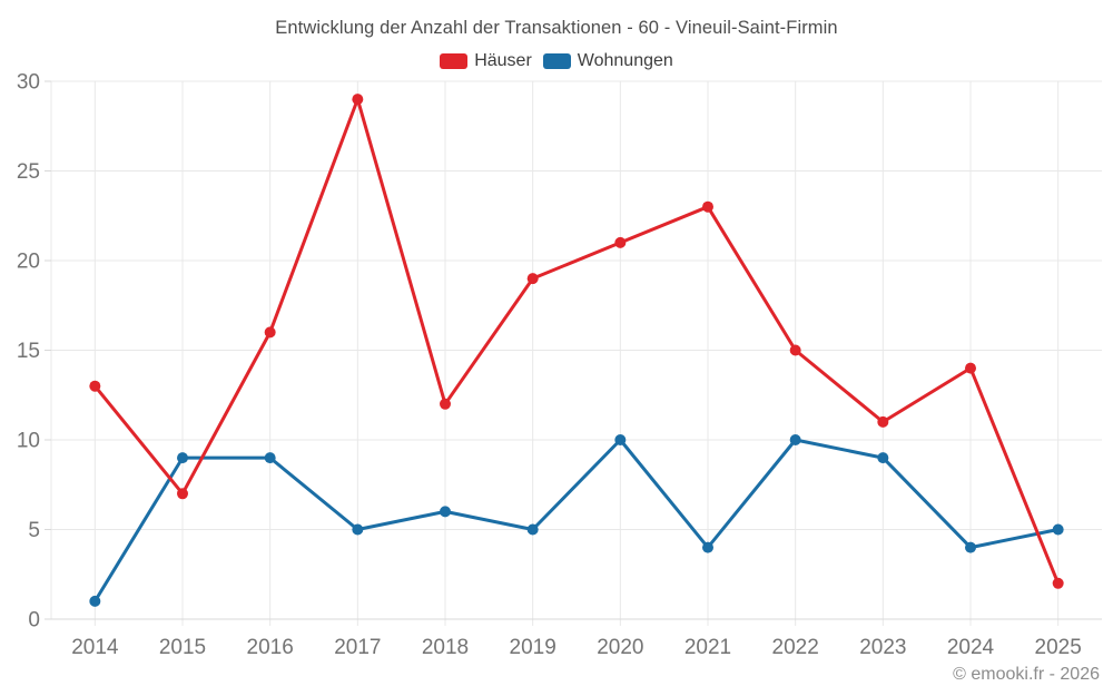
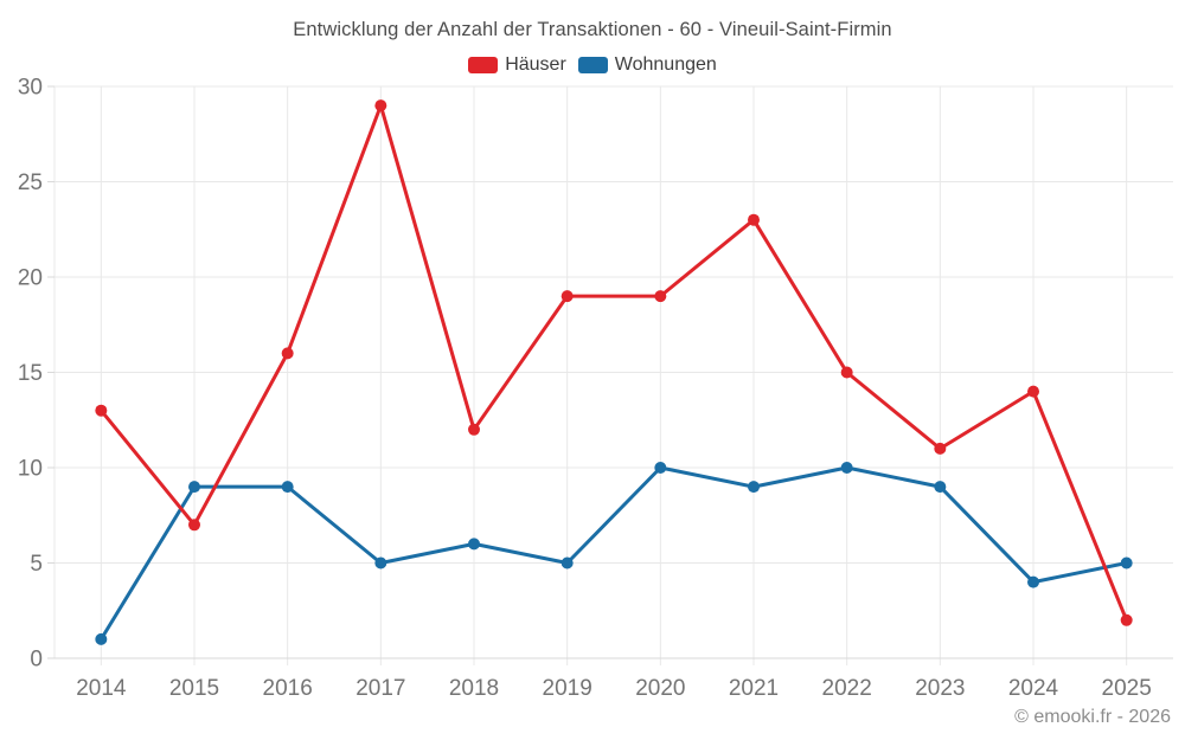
Häuser/2020: 21 -> 19
Wohnungen/2021: 4 -> 9
